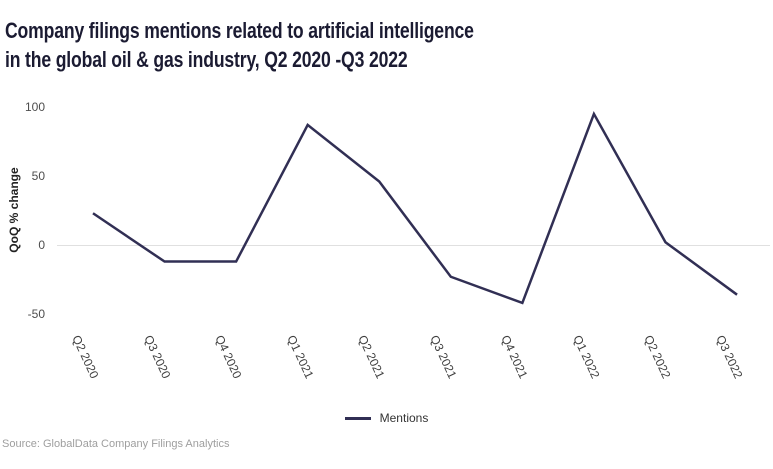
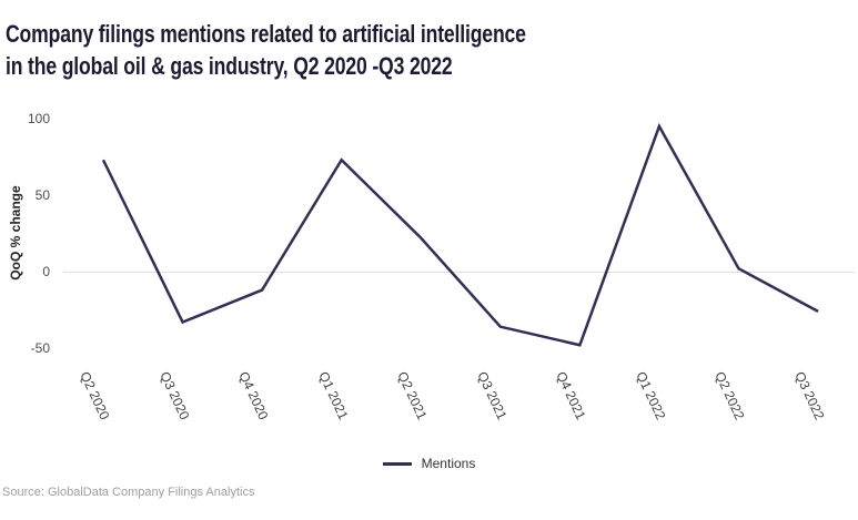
Q2 2020: 23 -> 73
Q3 2020: -12 -> -33
Q1 2021: 87 -> 73
Q2 2021: 46 -> 22
Q3 2021: -23 -> -36
Q4 2021: -42 -> -48
Q3 2022: -36 -> -26
